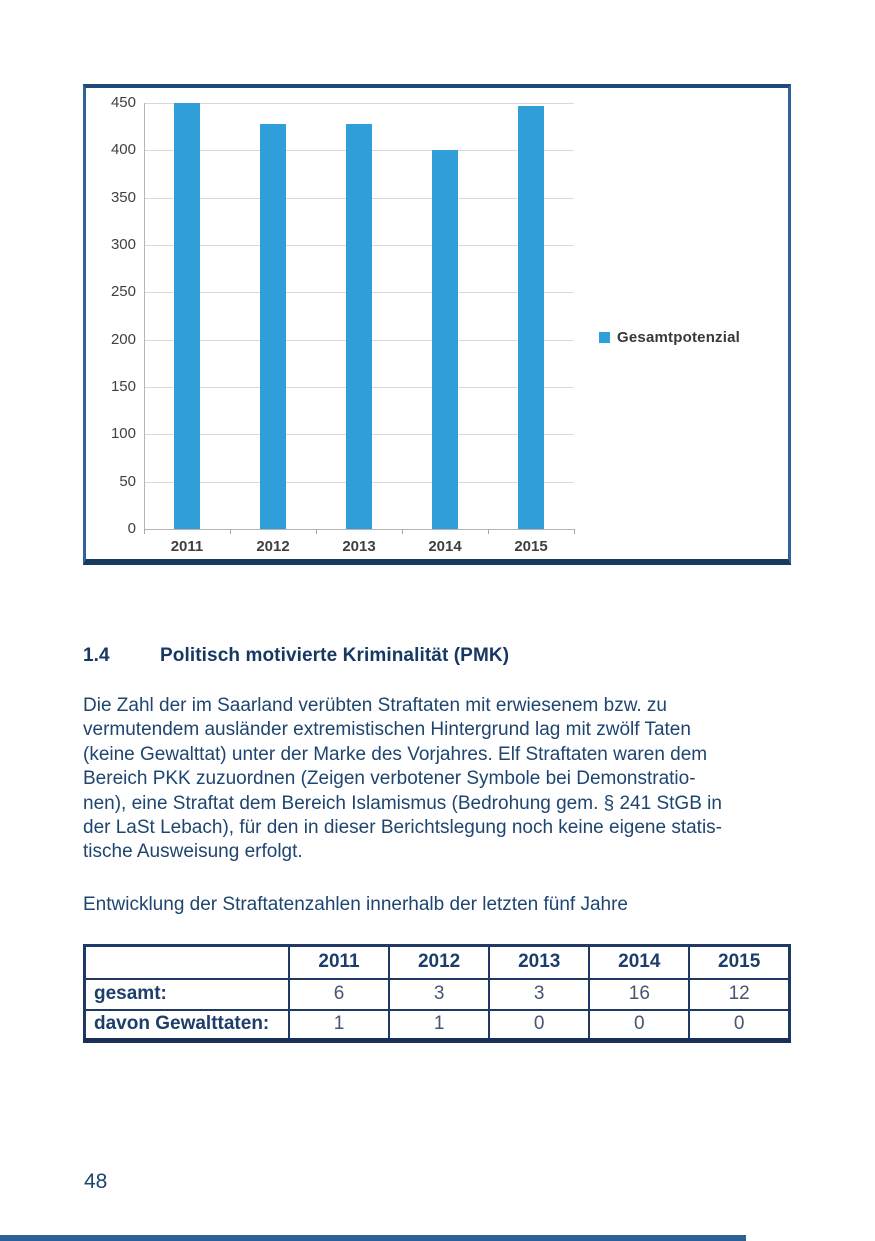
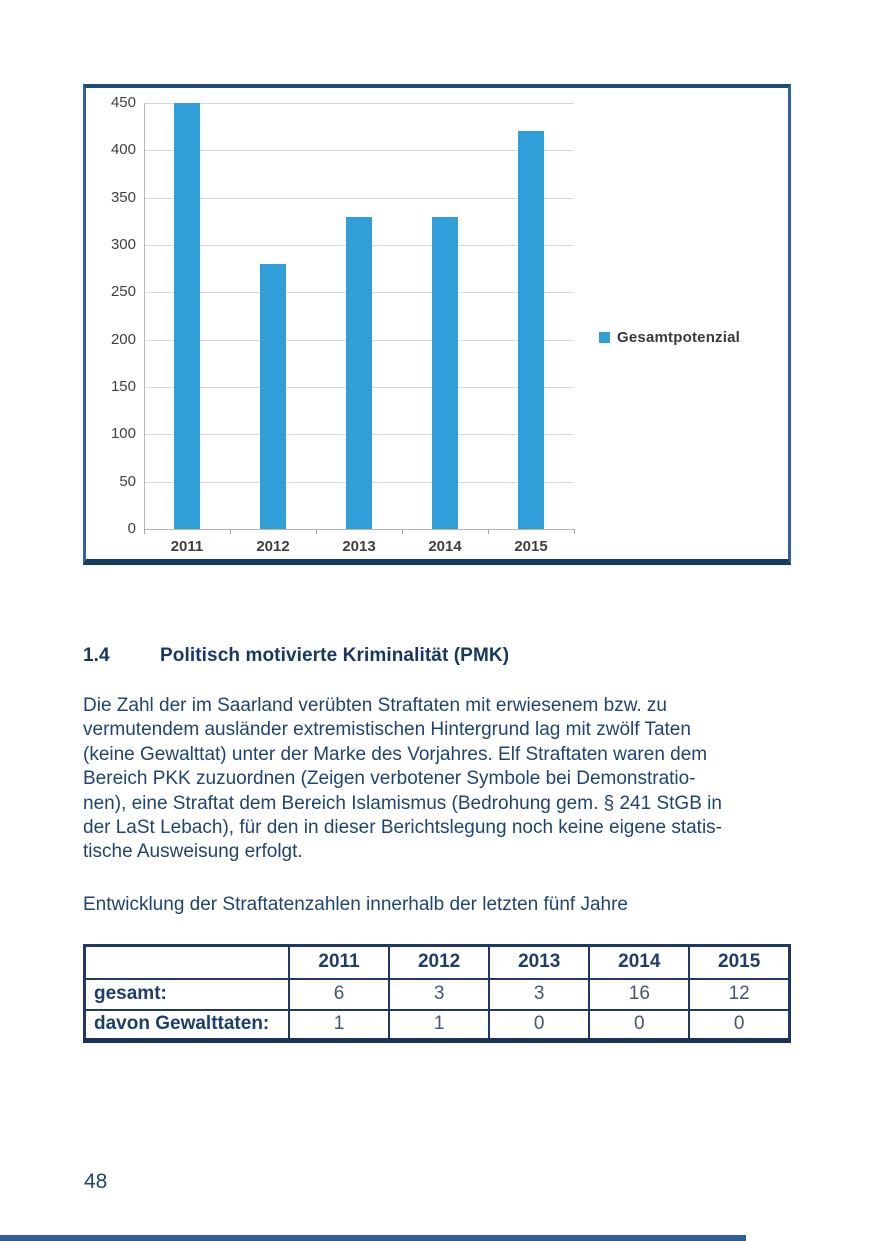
2012: 430 -> 280
2013: 430 -> 330
2014: 400 -> 330
2015: 450 -> 420
